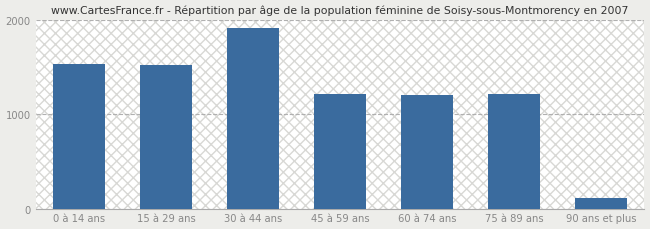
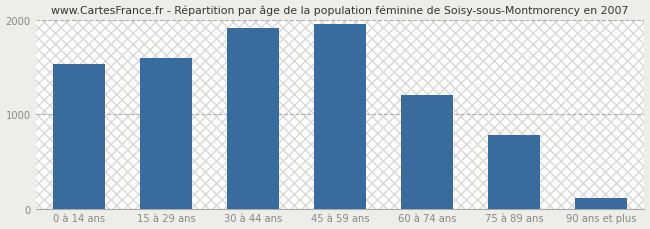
15 à 29 ans: 1520 -> 1600
45 à 59 ans: 1220 -> 1960
75 à 89 ans: 1220 -> 780
